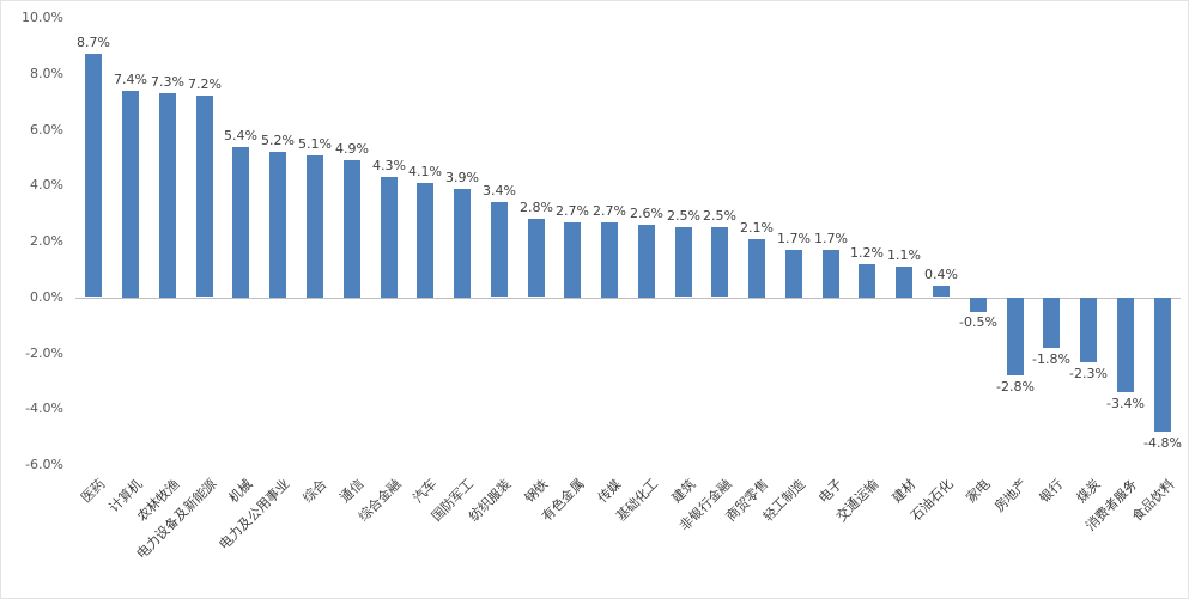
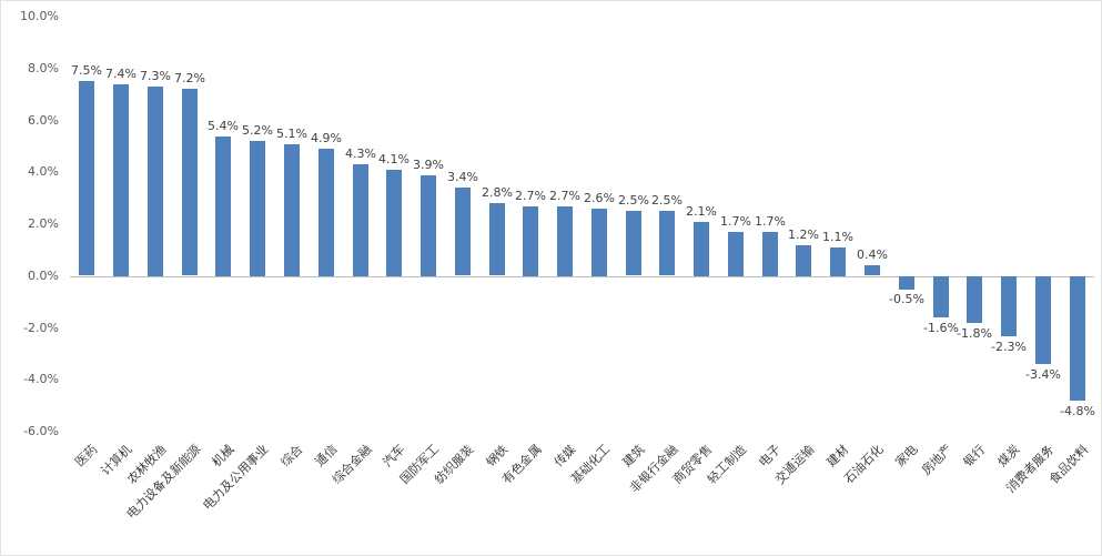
医药: 8.7% -> 7.5%
房地产: -2.8% -> -1.6%
